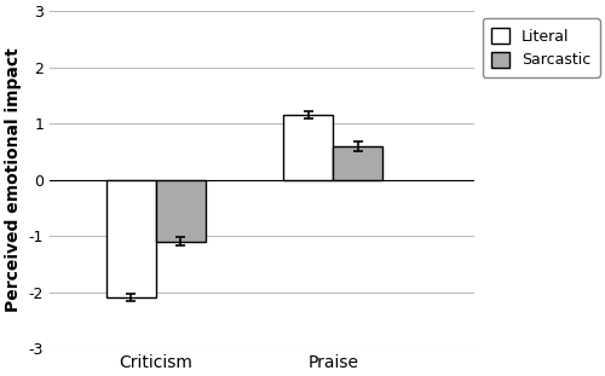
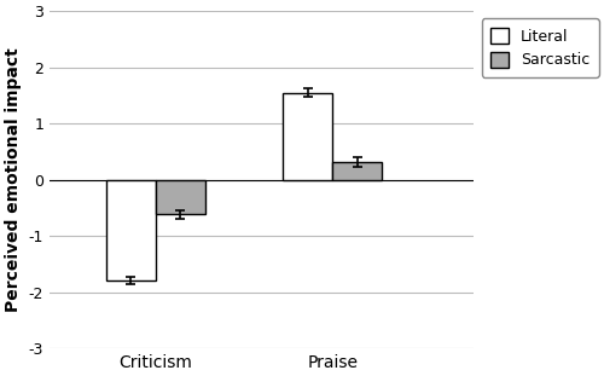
Literal/Criticism: -2.10 -> -1.80
Sarcastic/Criticism: -1.10 -> -0.62
Literal/Praise: 1.15 -> 1.55
Sarcastic/Praise: 0.60 -> 0.32
